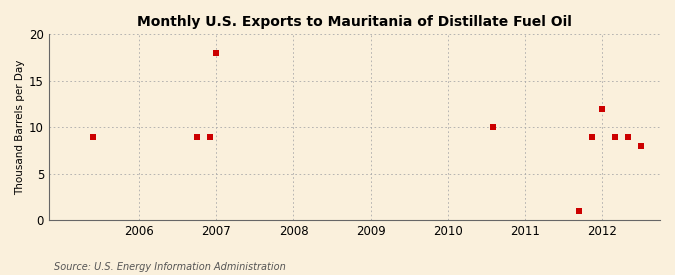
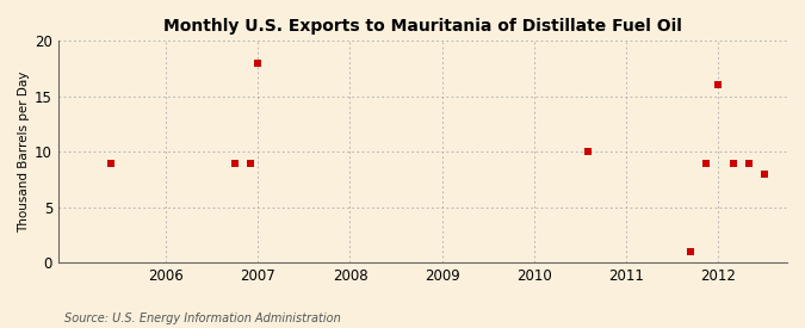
2012: 12 -> 16
